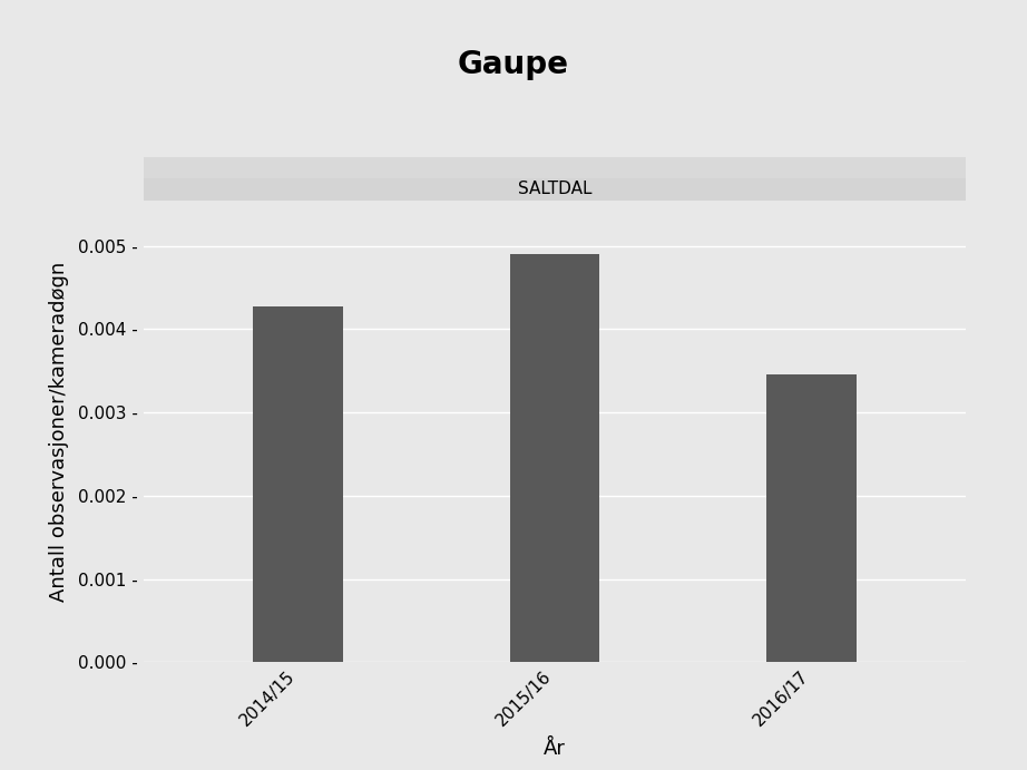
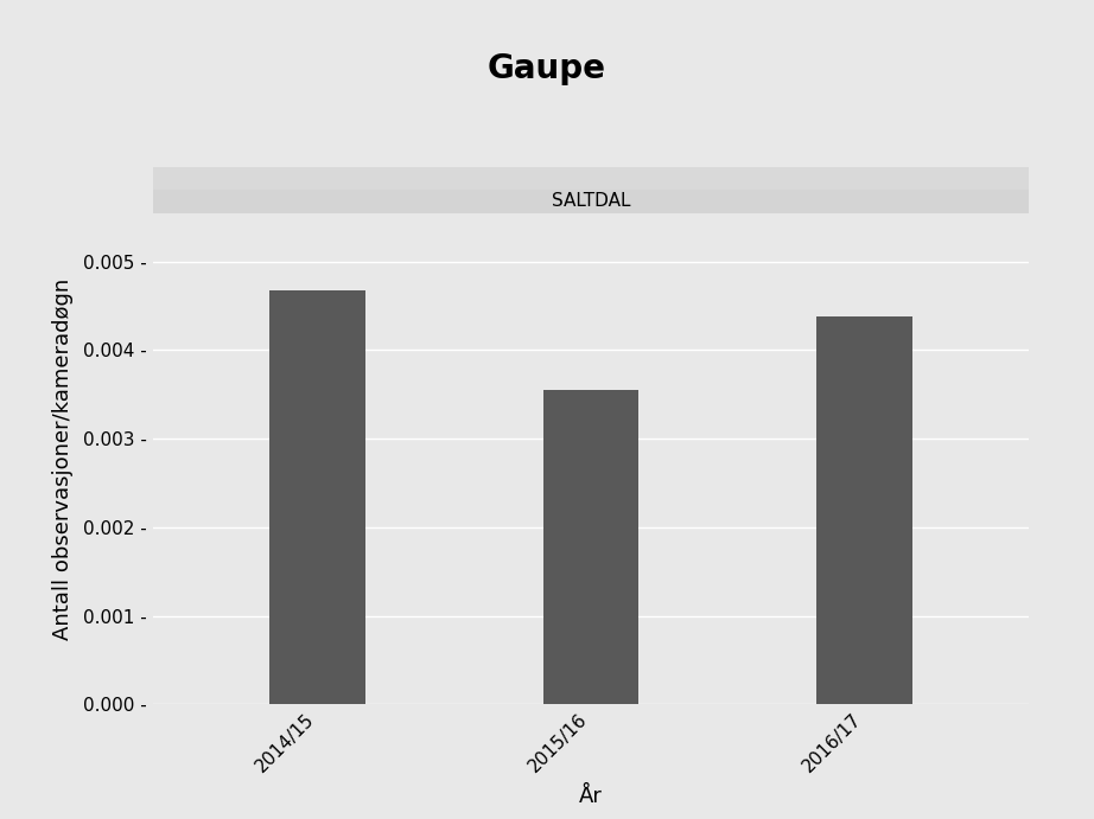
2014/15: 0.00428 - -> 0.00468 -
2015/16: 0.00490 - -> 0.00355 -
2016/17: 0.00346 - -> 0.00438 -
